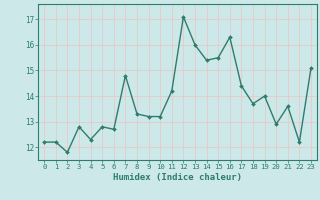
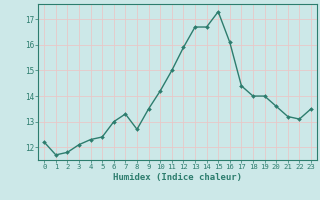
1: 12.2 -> 11.7
3: 12.8 -> 12.1
5: 12.8 -> 12.4
6: 12.7 -> 13.0
7: 14.8 -> 13.3
8: 13.3 -> 12.7
9: 13.2 -> 13.5
10: 13.2 -> 14.2
11: 14.2 -> 15.0
12: 17.1 -> 15.9
13: 16.0 -> 16.7
14: 15.4 -> 16.7
15: 15.5 -> 17.3
16: 16.3 -> 16.1
18: 13.7 -> 14.0
20: 12.9 -> 13.6
21: 13.6 -> 13.2
22: 12.2 -> 13.1
23: 15.1 -> 13.5
